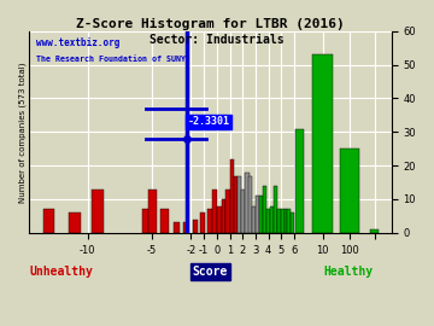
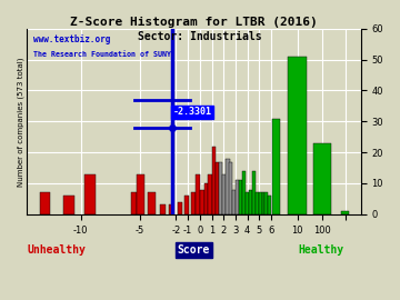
10: 53 -> 51
100: 25 -> 23
